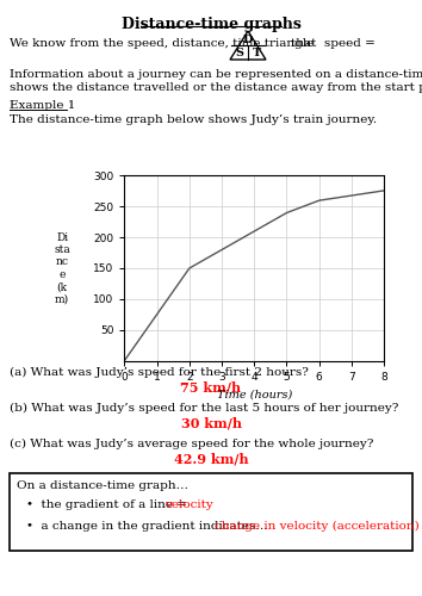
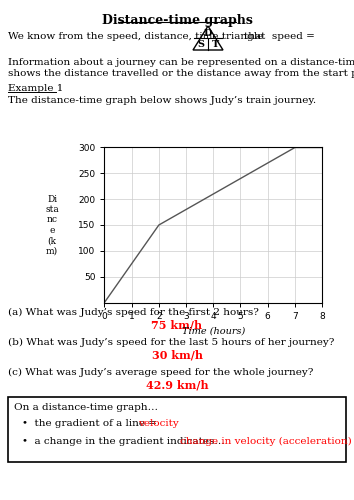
6: 260 -> 270
7: 268 -> 300
8: 276 -> 300
